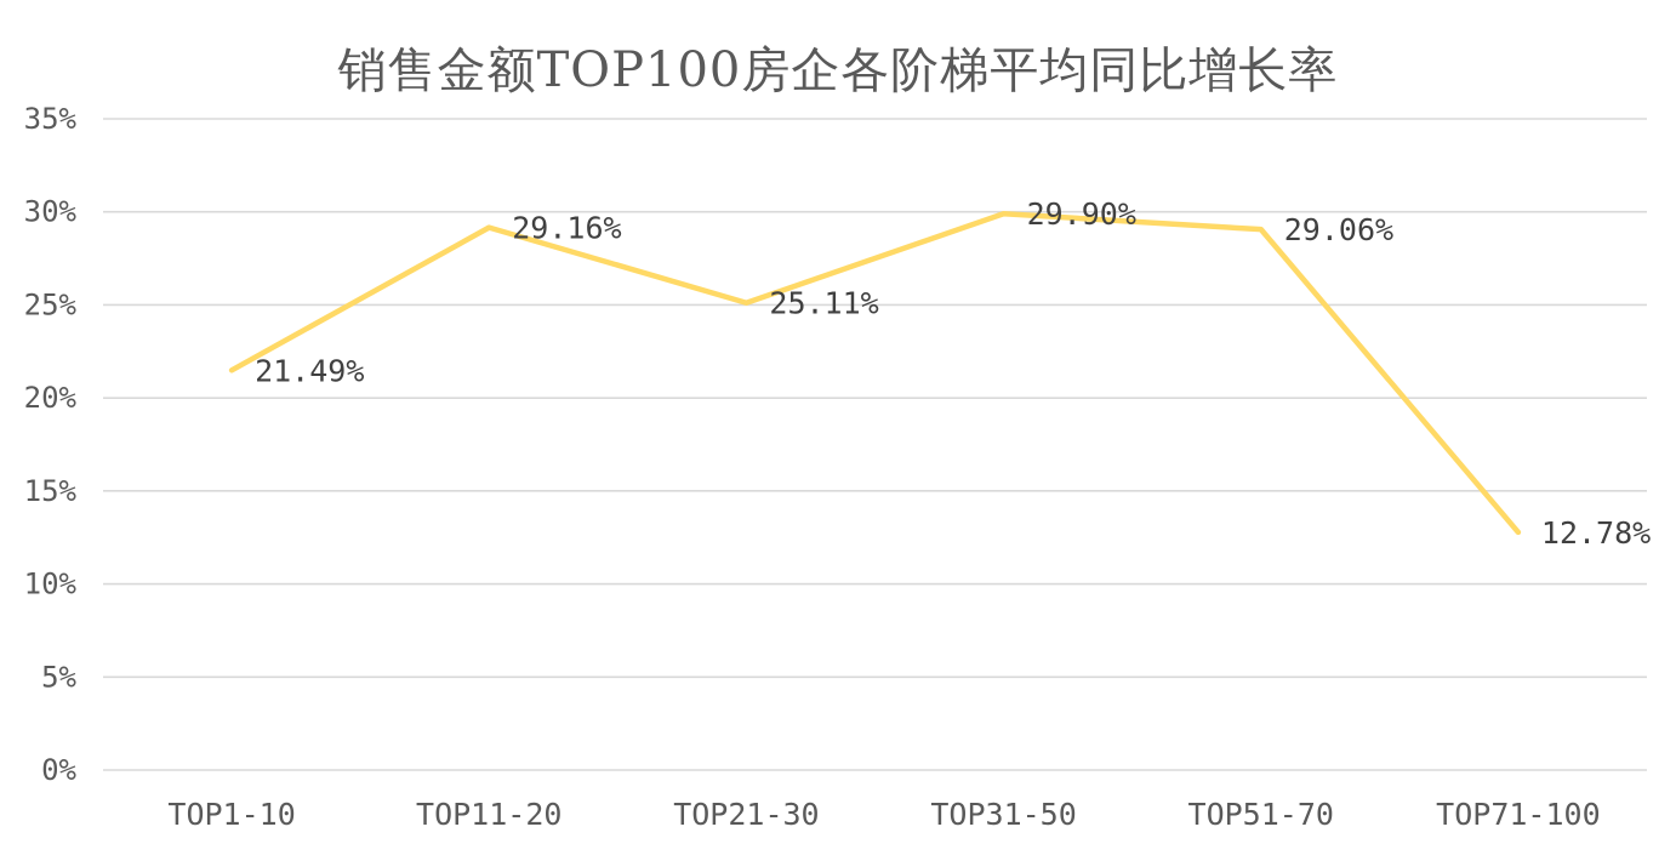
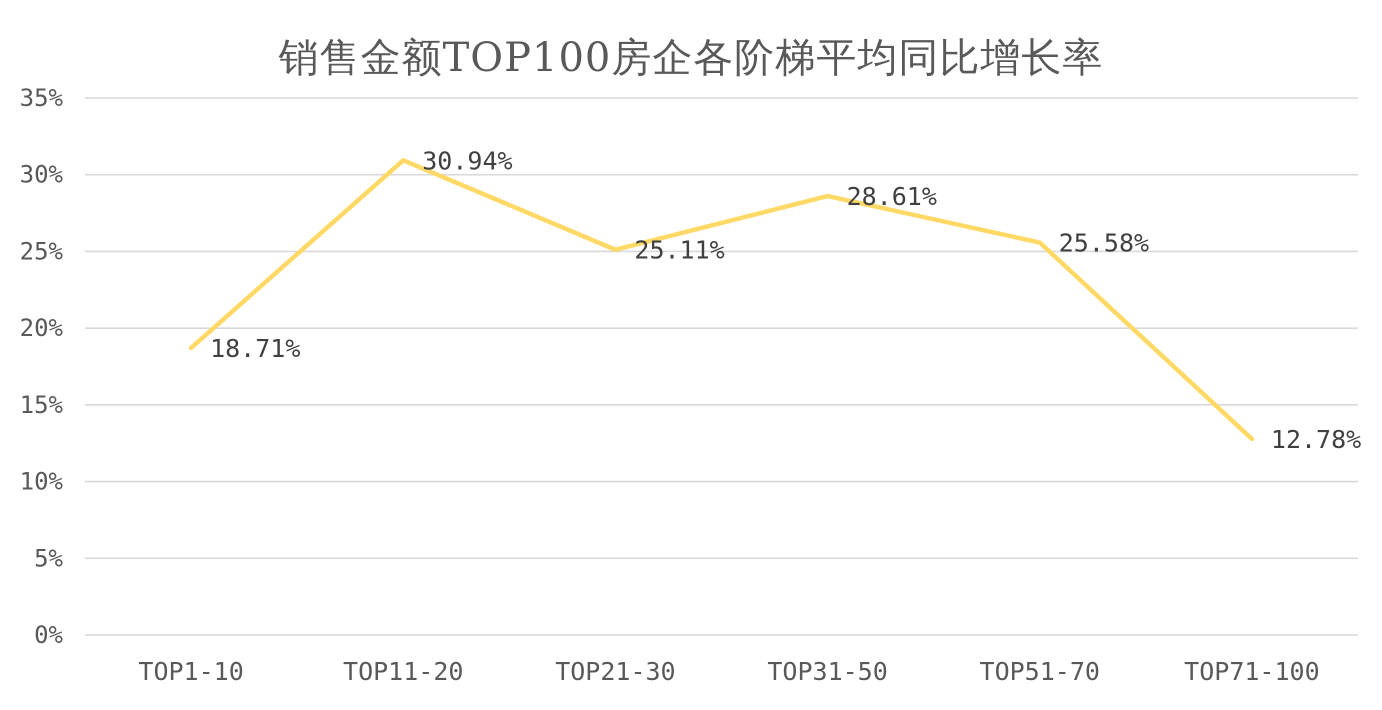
TOP1-10: 21.49% -> 18.71%
TOP11-20: 29.16% -> 30.94%
TOP31-50: 29.90% -> 28.61%
TOP51-70: 29.06% -> 25.58%
